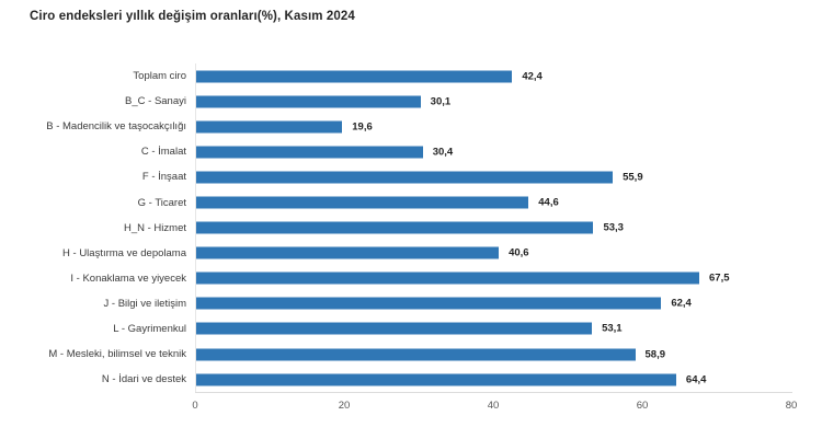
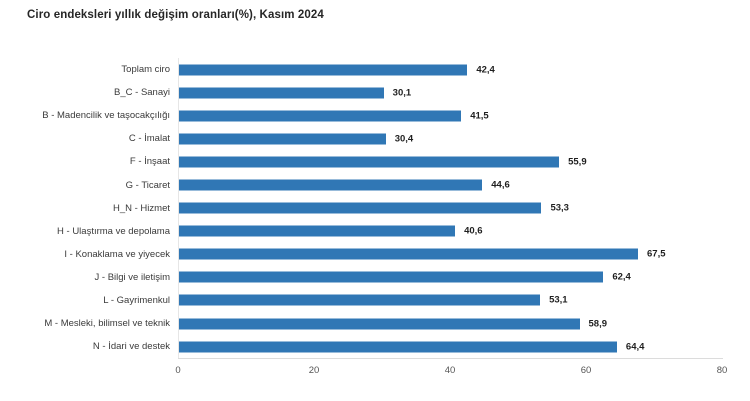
B - Madencilik ve taşocakçılığı: 19,6 -> 41,5
